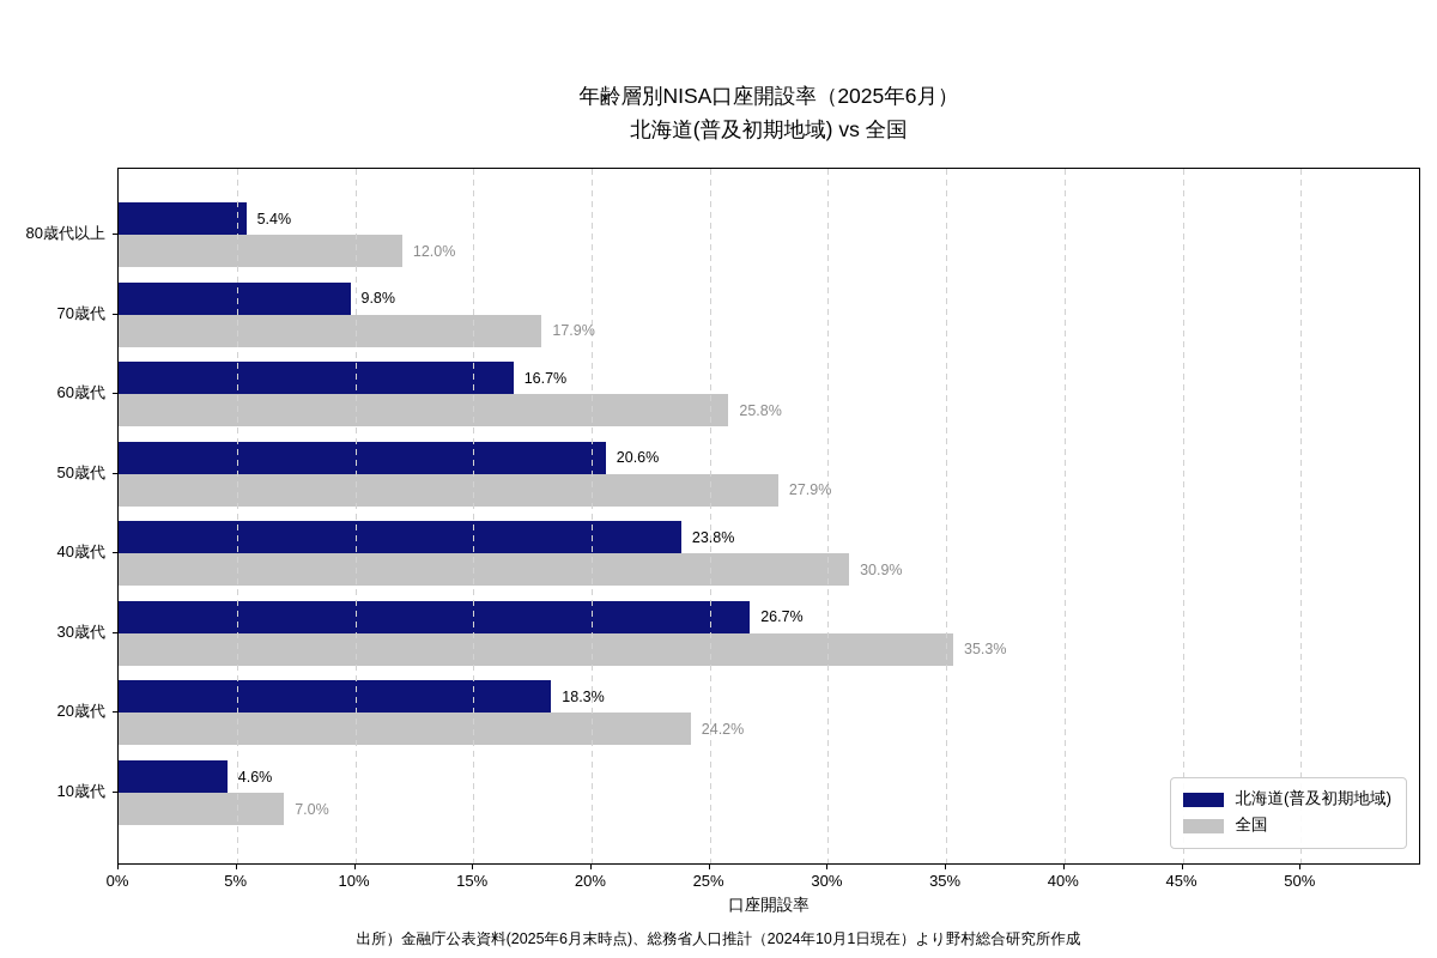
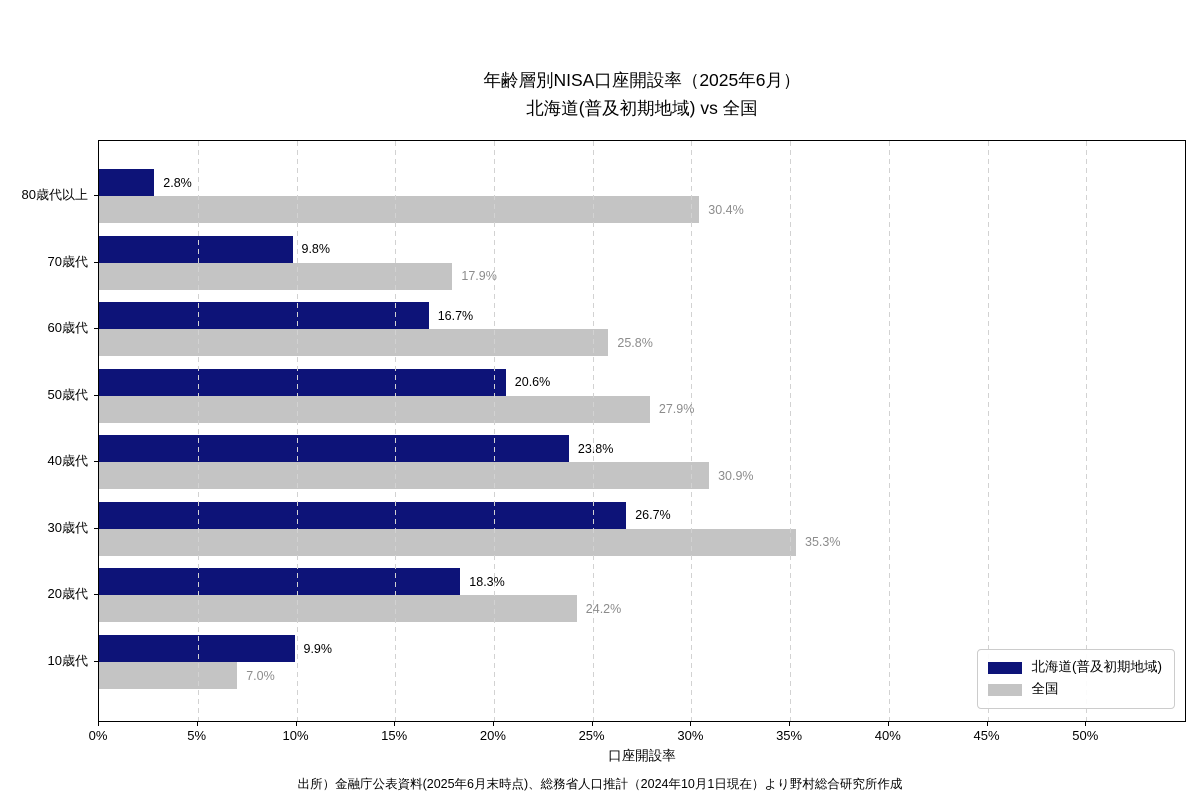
北海道(普及初期地域)/80歳代以上: 5.4% -> 2.8%
全国/80歳代以上: 12.0% -> 30.4%
北海道(普及初期地域)/10歳代: 4.6% -> 9.9%
